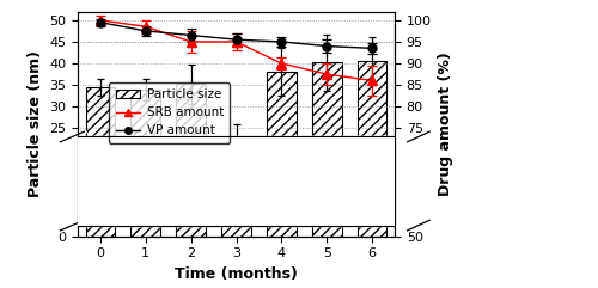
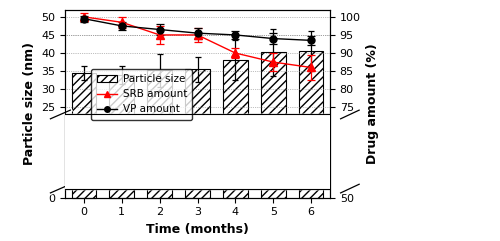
Particle size/3: 22.5 -> 35.5
